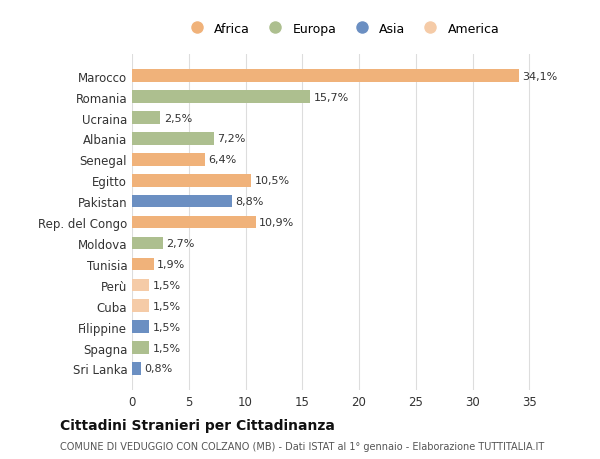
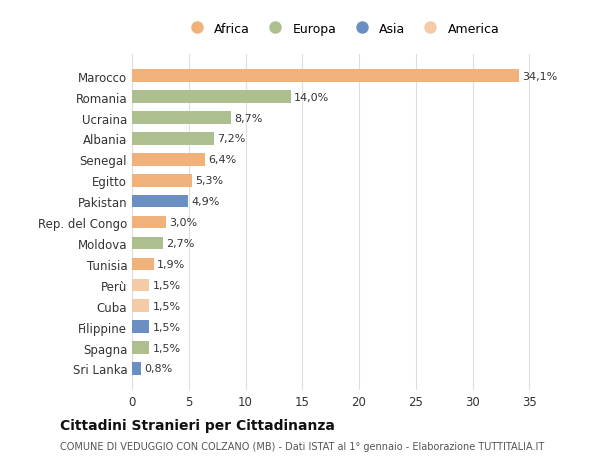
Romania: 15,7% -> 14,0%
Ucraina: 2,5% -> 8,7%
Egitto: 10,5% -> 5,3%
Pakistan: 8,8% -> 4,9%
Rep. del Congo: 10,9% -> 3,0%
